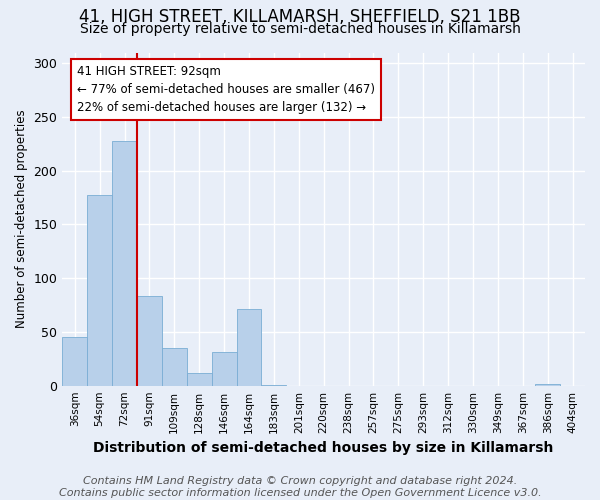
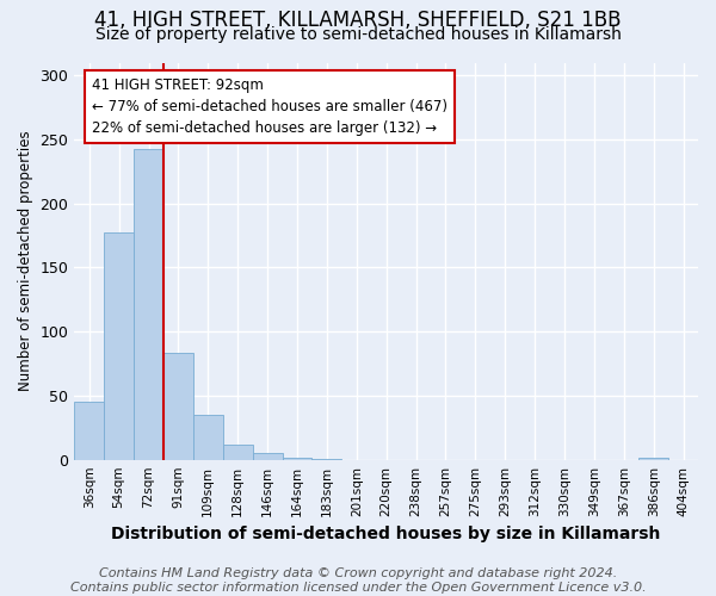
72sqm: 228 -> 243
146sqm: 31 -> 5
164sqm: 71 -> 2
